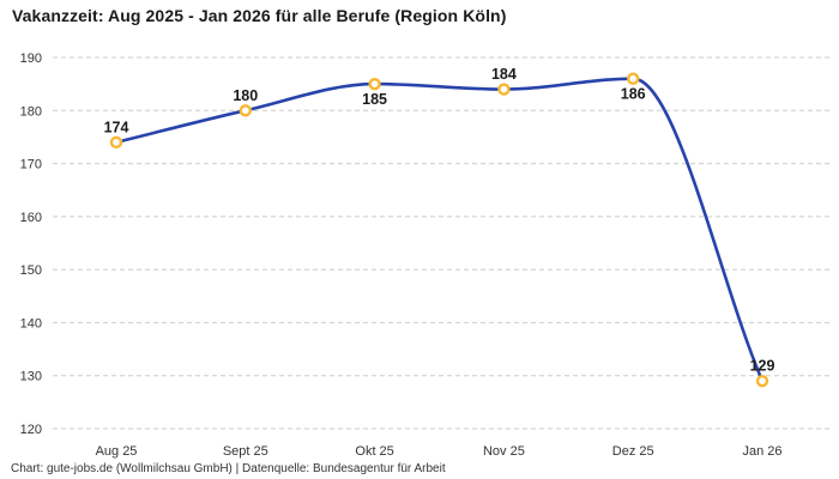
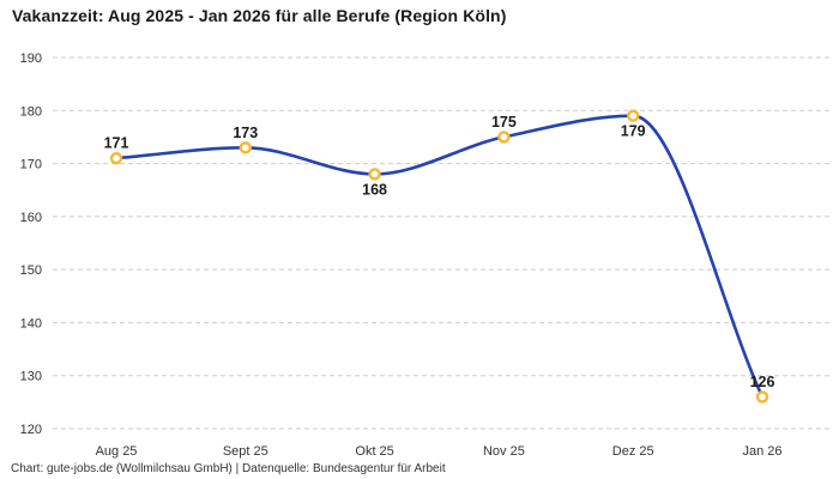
Aug 25: 174 -> 171
Sept 25: 180 -> 173
Okt 25: 185 -> 168
Nov 25: 184 -> 175
Dez 25: 186 -> 179
Jan 26: 129 -> 126
